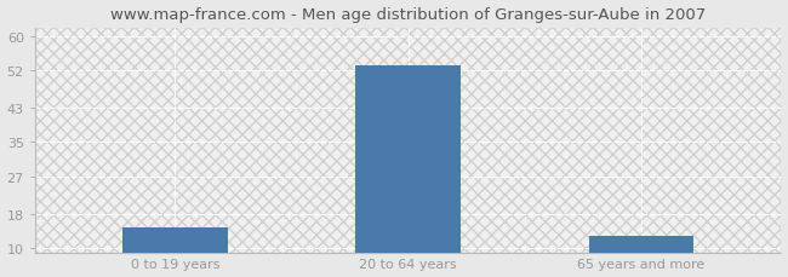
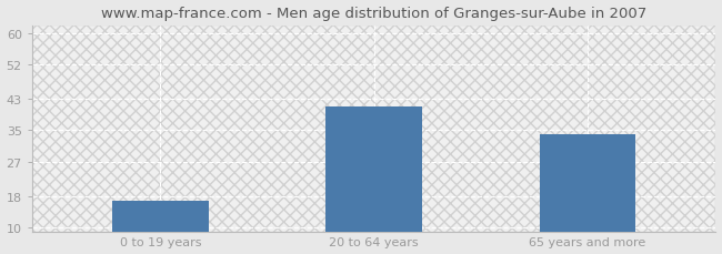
0 to 19 years: 15 -> 17
20 to 64 years: 53 -> 41
65 years and more: 13 -> 34
